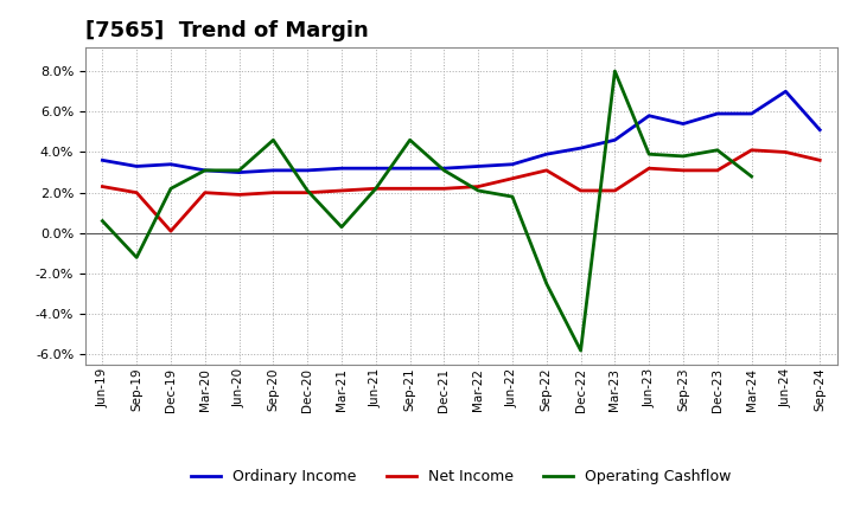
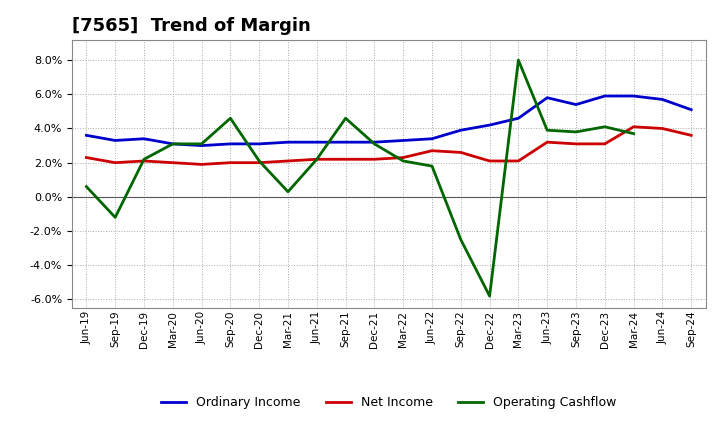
Net Income/Dec-19: 0.1% -> 2.1%
Net Income/Sep-22: 3.1% -> 2.6%
Operating Cashflow/Mar-24: 2.8% -> 3.7%
Ordinary Income/Jun-24: 7.0% -> 5.7%
